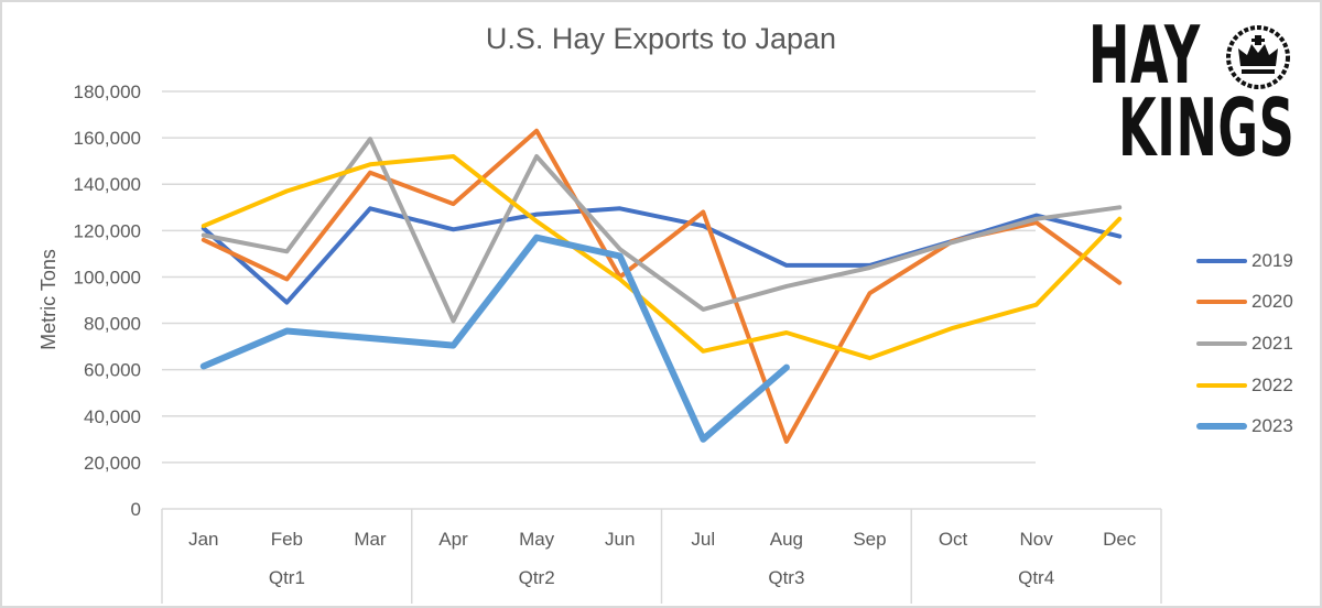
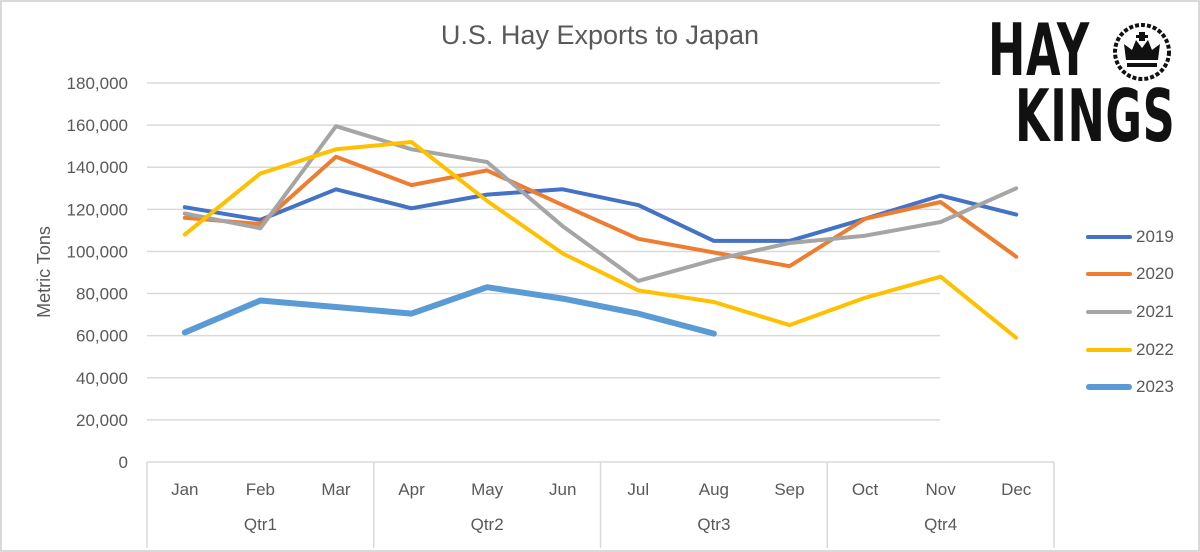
2022/Jan: 122000 -> 108000
2019/Feb: 89000 -> 115000
2020/Feb: 99000 -> 113000
2021/Apr: 81000 -> 148000
2020/May: 163000 -> 138000
2021/May: 152000 -> 142000
2023/May: 117000 -> 83000
2020/Jun: 100000 -> 122000
2023/Jun: 109000 -> 78000
2020/Jul: 128000 -> 106000
2022/Jul: 68000 -> 82000
2023/Jul: 30000 -> 70000
2020/Aug: 29000 -> 100000
2021/Oct: 115000 -> 108000
2021/Nov: 125000 -> 114000
2022/Dec: 125000 -> 59000
